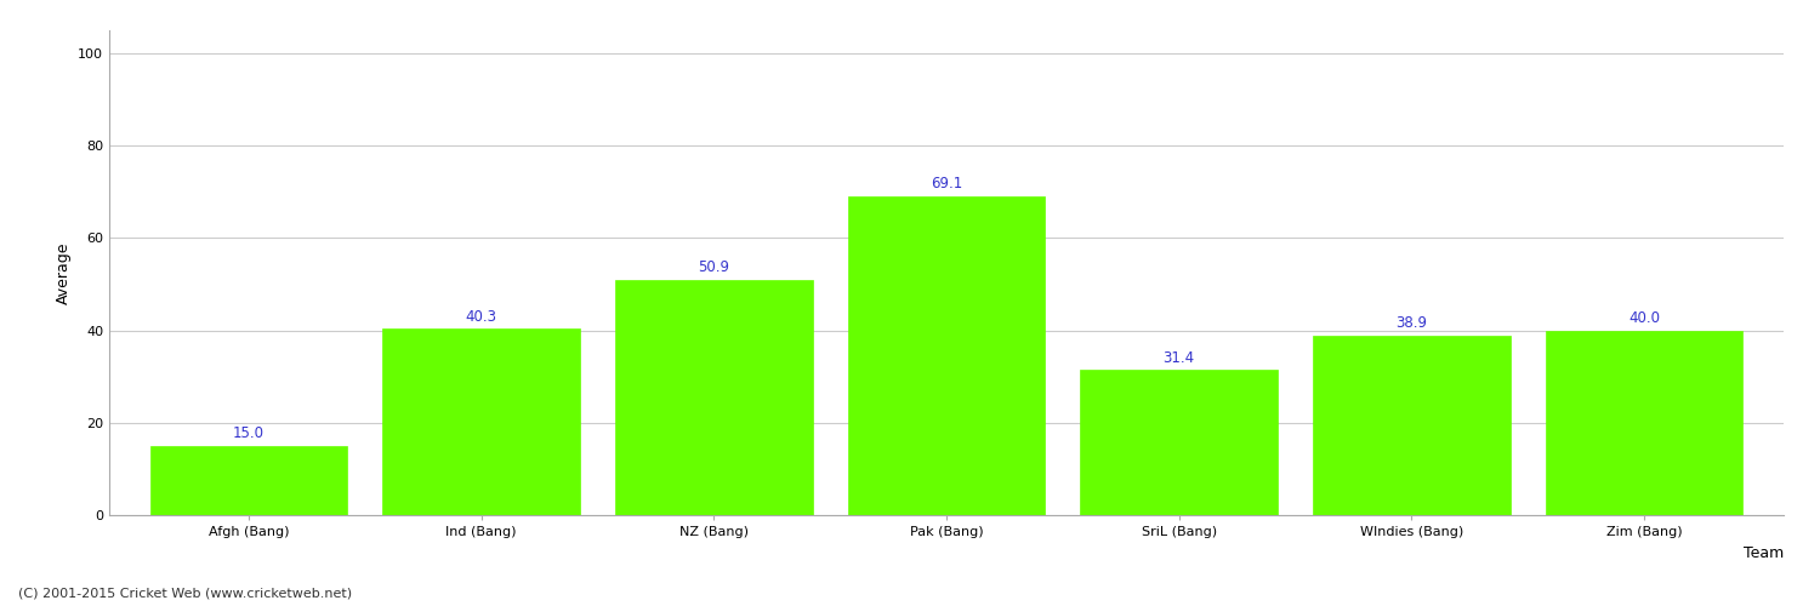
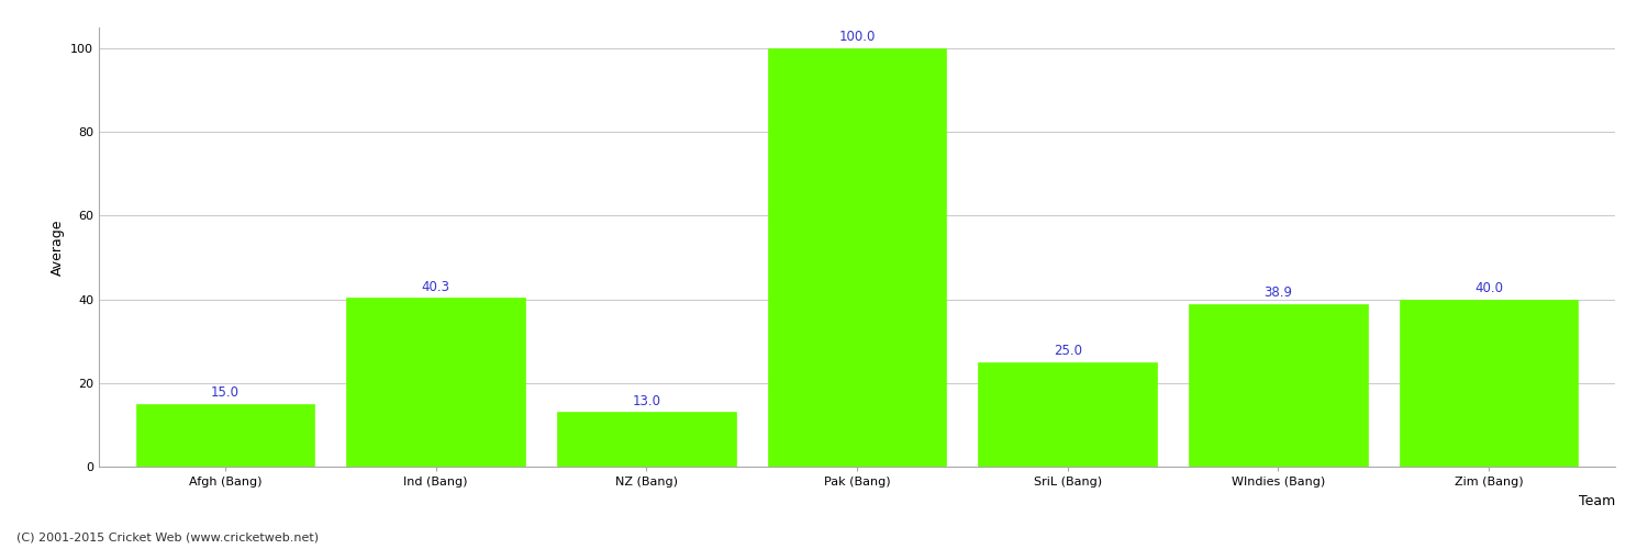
NZ (Bang): 50.9 -> 13.0
Pak (Bang): 69.1 -> 100.0
SriL (Bang): 31.4 -> 25.0
